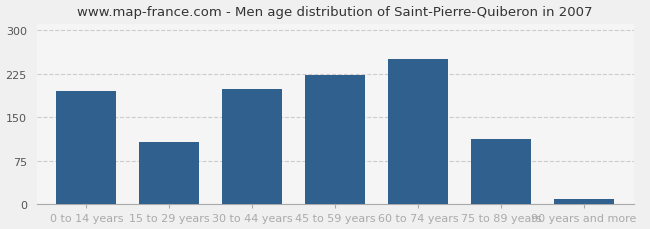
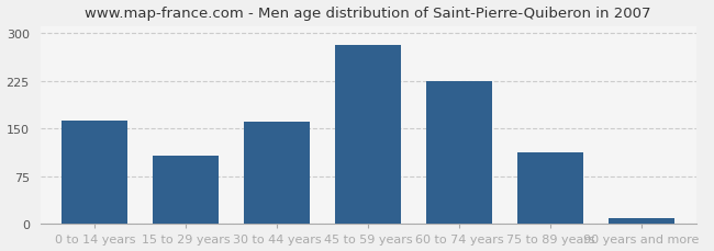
0 to 14 years: 196 -> 162
30 to 44 years: 198 -> 161
45 to 59 years: 222 -> 282
60 to 74 years: 250 -> 224
